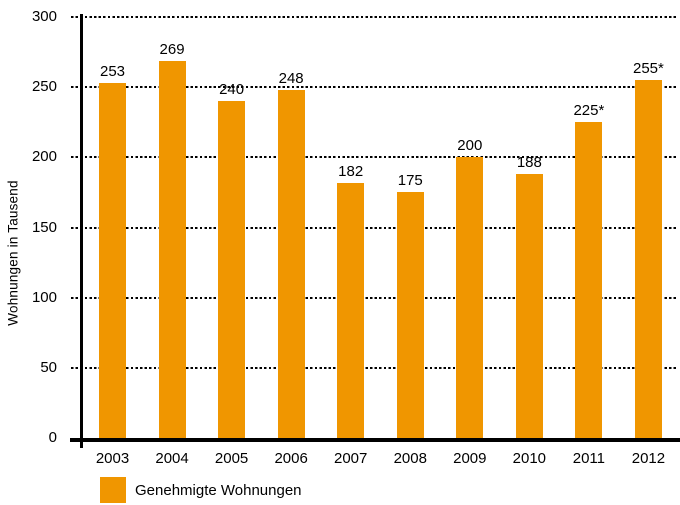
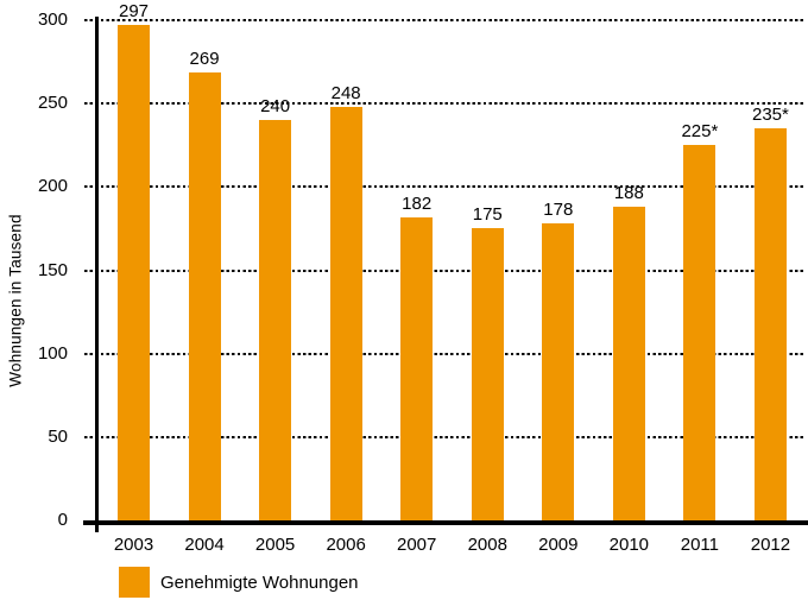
2003: 253 -> 297
2009: 200 -> 178
2012: 255 -> 235
